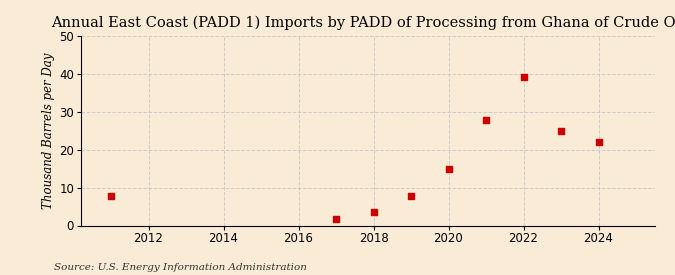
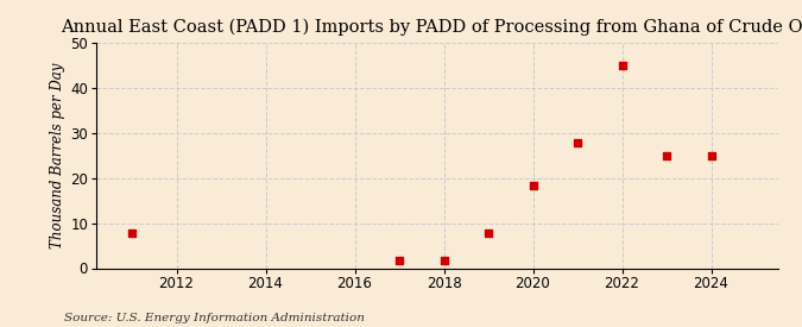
2018: 3.5 -> 1.8
2020: 15.0 -> 18.2
2022: 39.0 -> 44.8
2024: 22.0 -> 24.8
